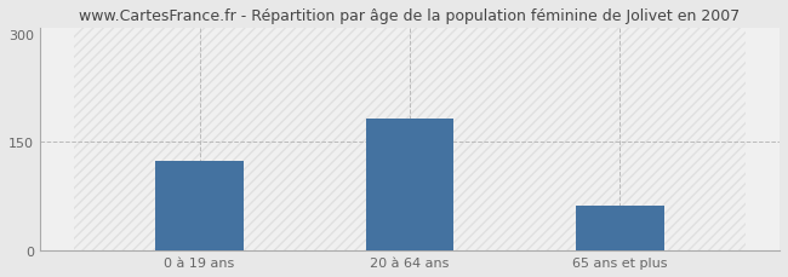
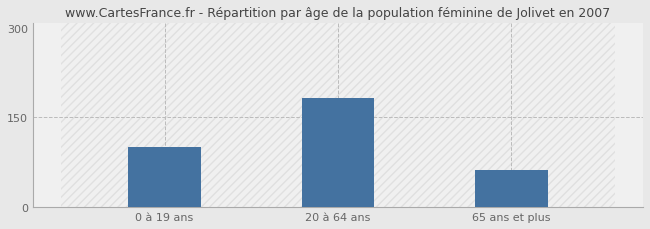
0 à 19 ans: 124 -> 100
